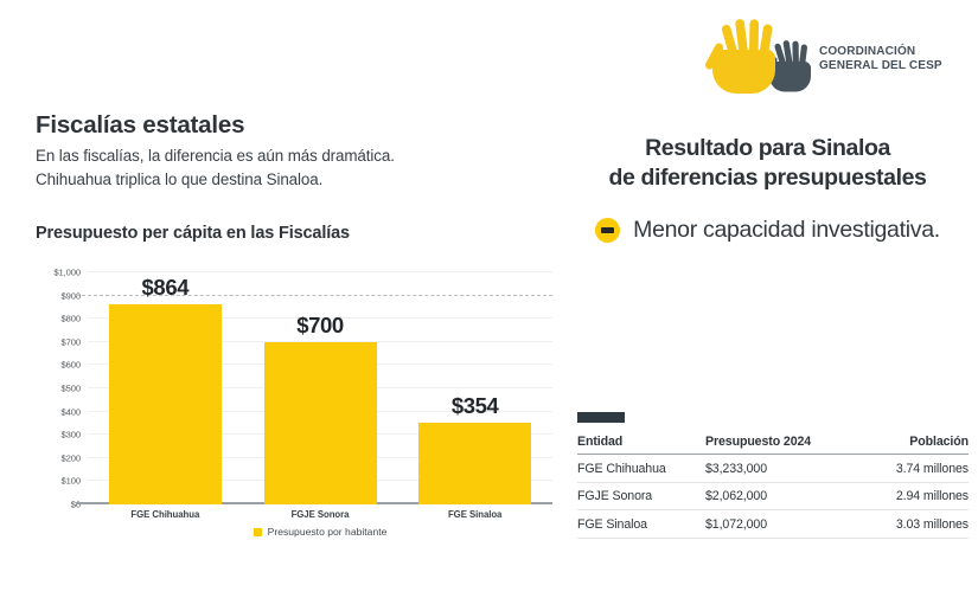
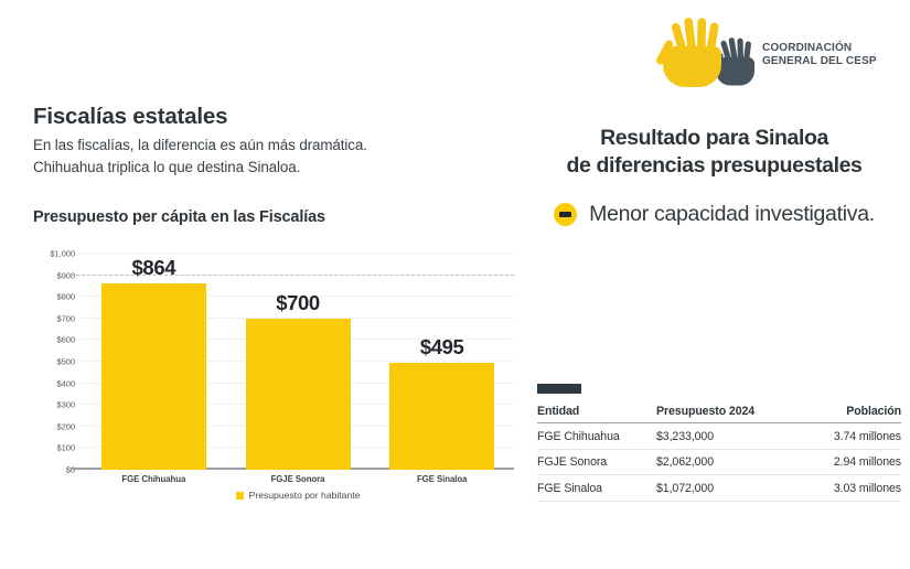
FGE Sinaloa: $354 -> $495
